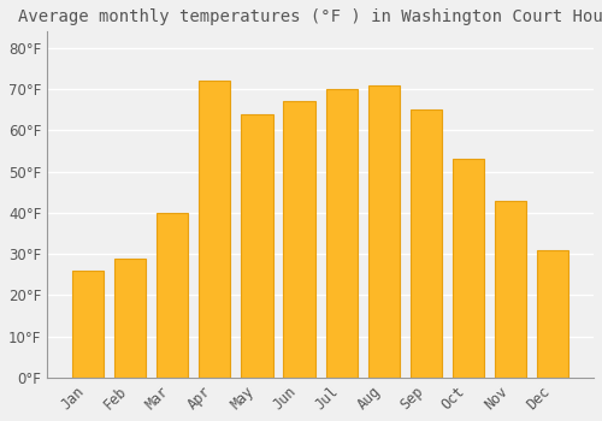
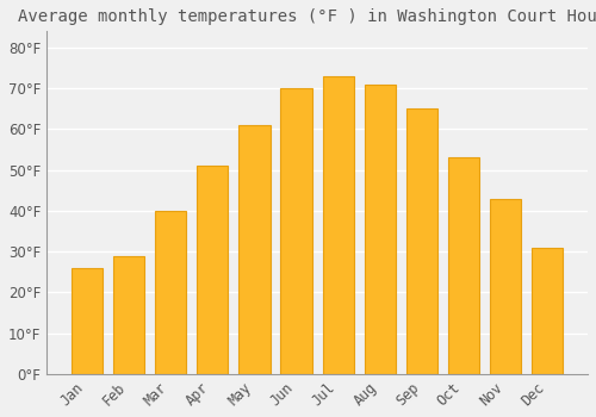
Apr: 72°F -> 51°F
May: 64°F -> 61°F
Jun: 67°F -> 70°F
Jul: 70°F -> 73°F
